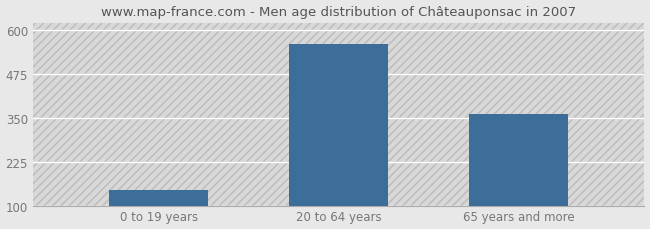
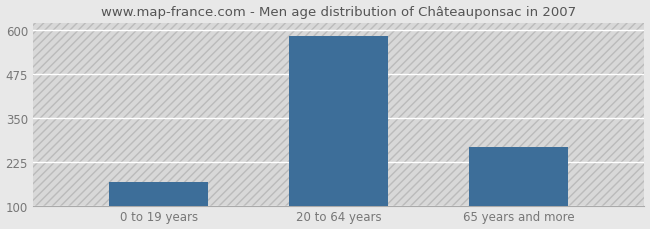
0 to 19 years: 145 -> 168
20 to 64 years: 560 -> 583
65 years and more: 360 -> 268
